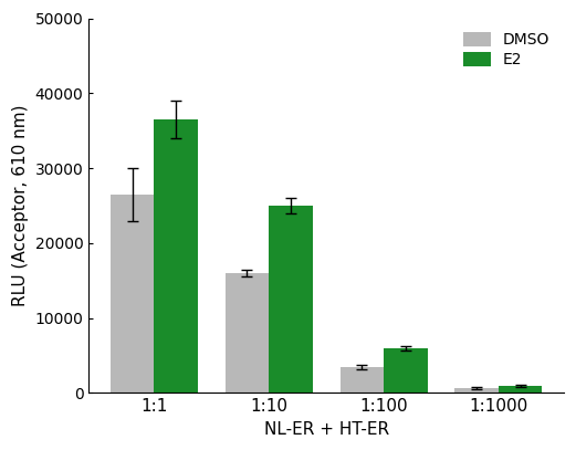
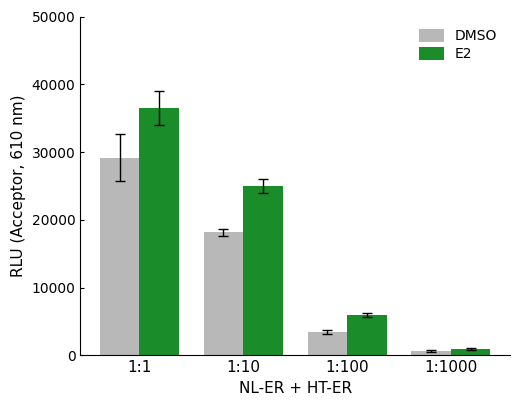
DMSO/1:1: 26500 -> 29200
DMSO/1:10: 16000 -> 18200
